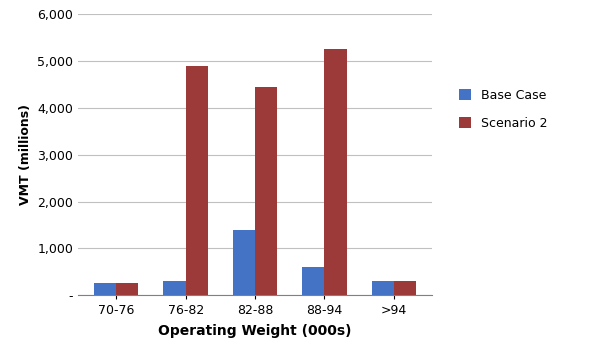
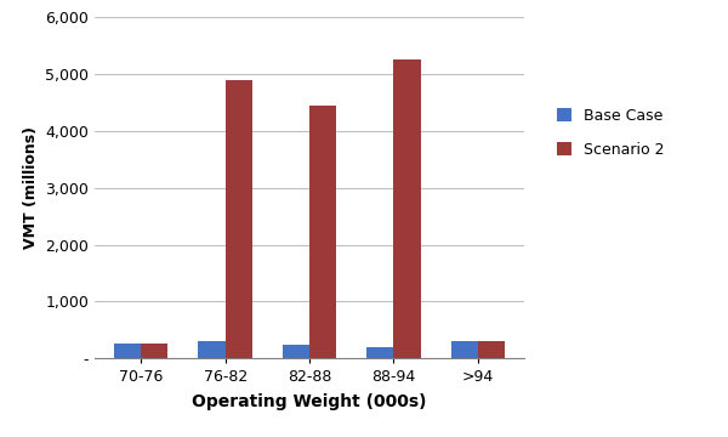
Base Case/82-88: 1,400 -> 250
Base Case/88-94: 600 -> 190
